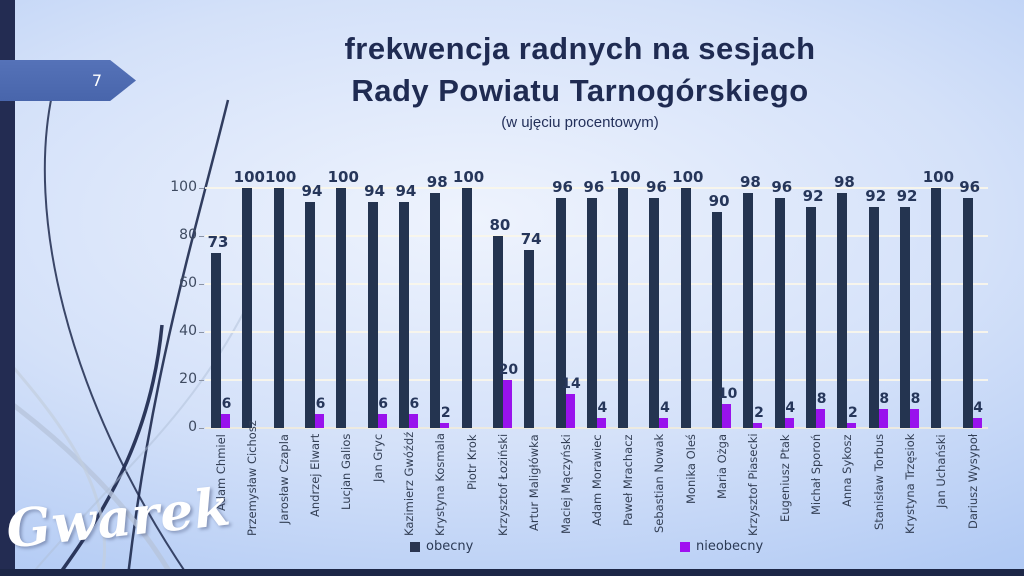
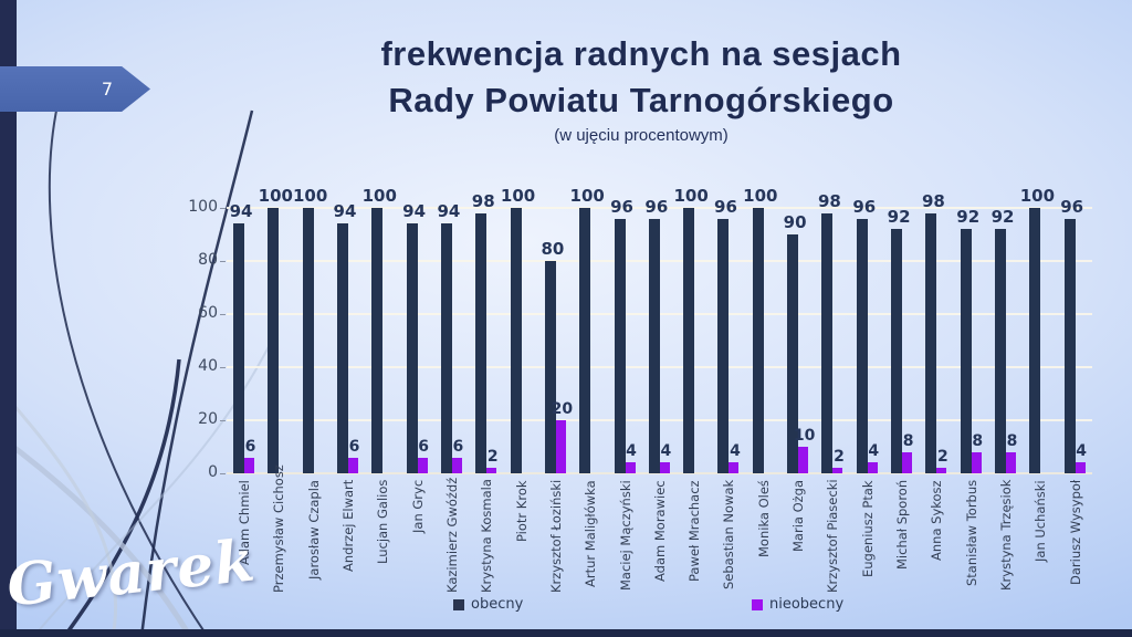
obecny/Adam Chmiel: 73 -> 94
obecny/Artur Maligłówka: 74 -> 100
nieobecny/Maciej Mączyński: 14 -> 4
